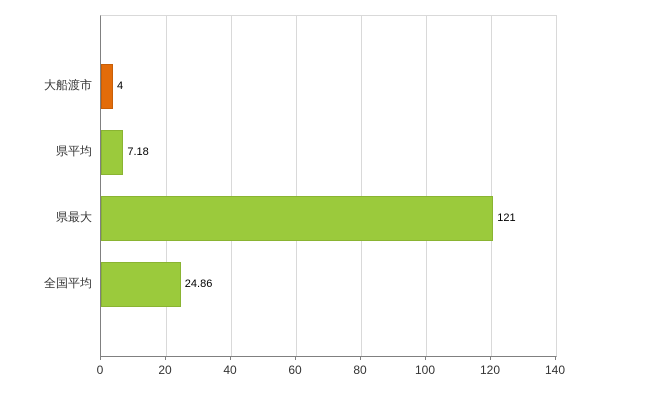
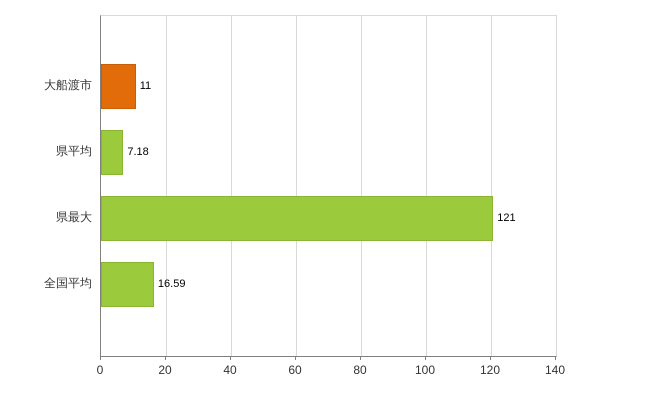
大船渡市: 4 -> 11
全国平均: 24.86 -> 16.59
